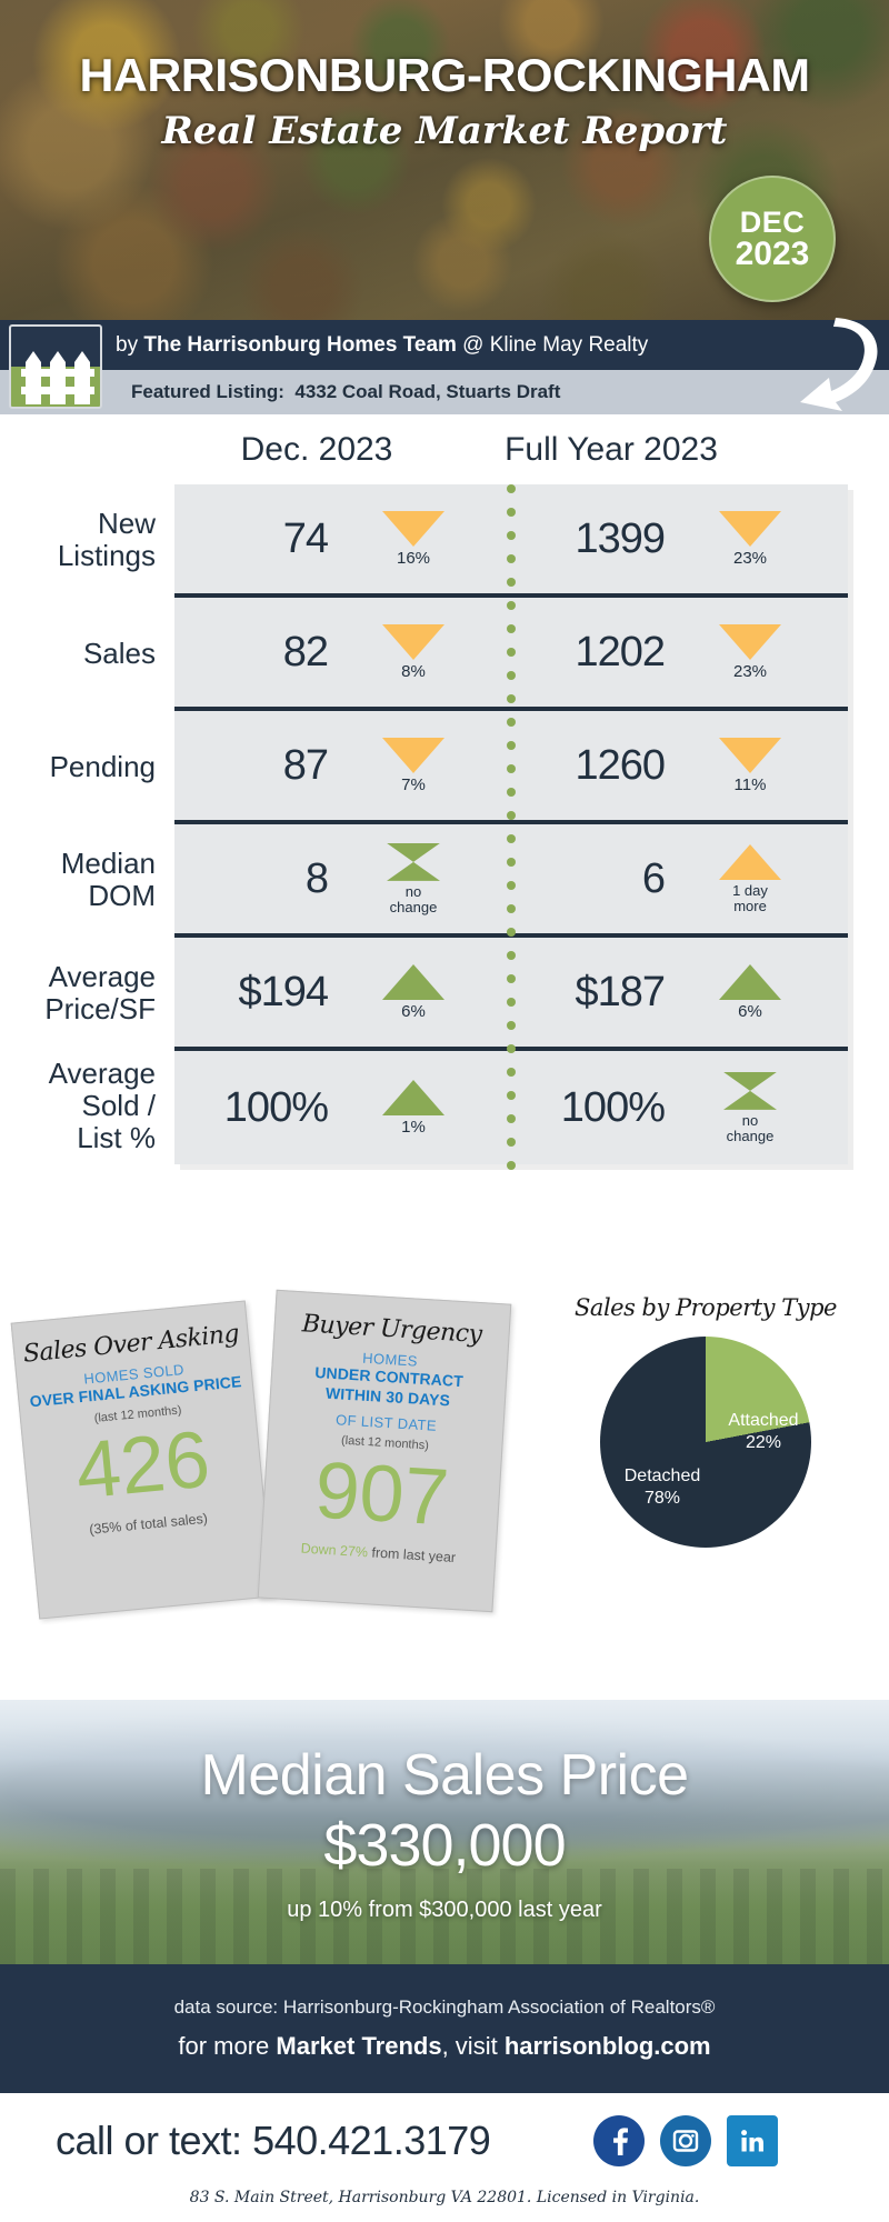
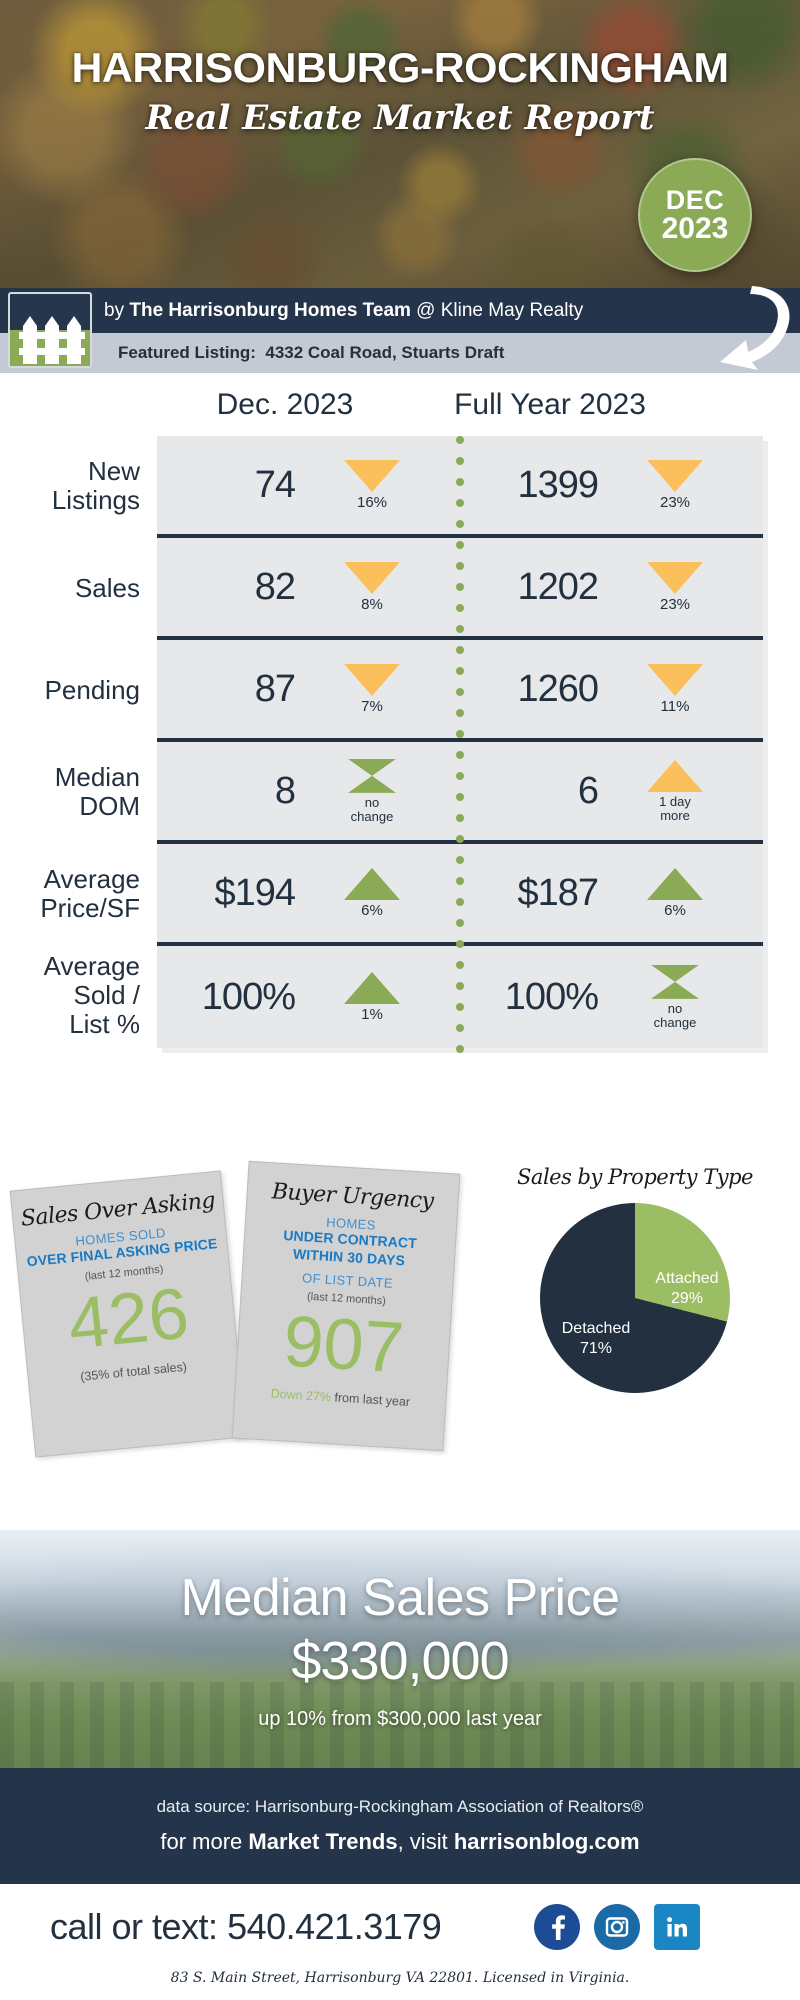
Detached: 78% -> 71%
Attached: 22% -> 29%
